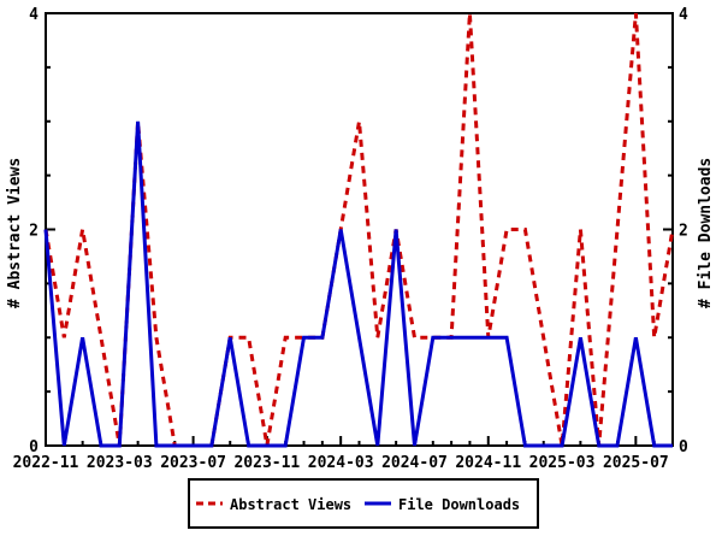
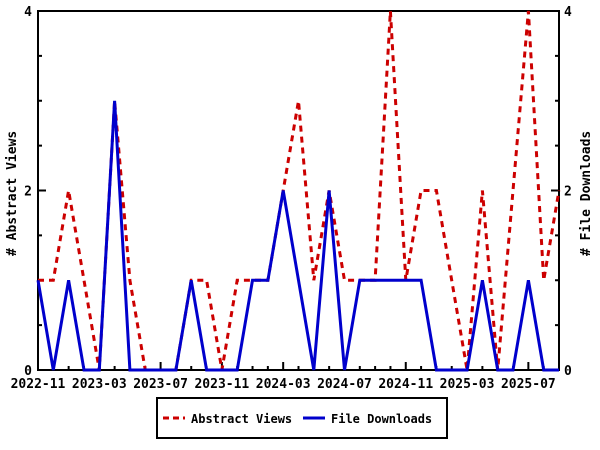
Abstract Views/2022-11: 2 -> 1
File Downloads/2022-11: 2 -> 1
